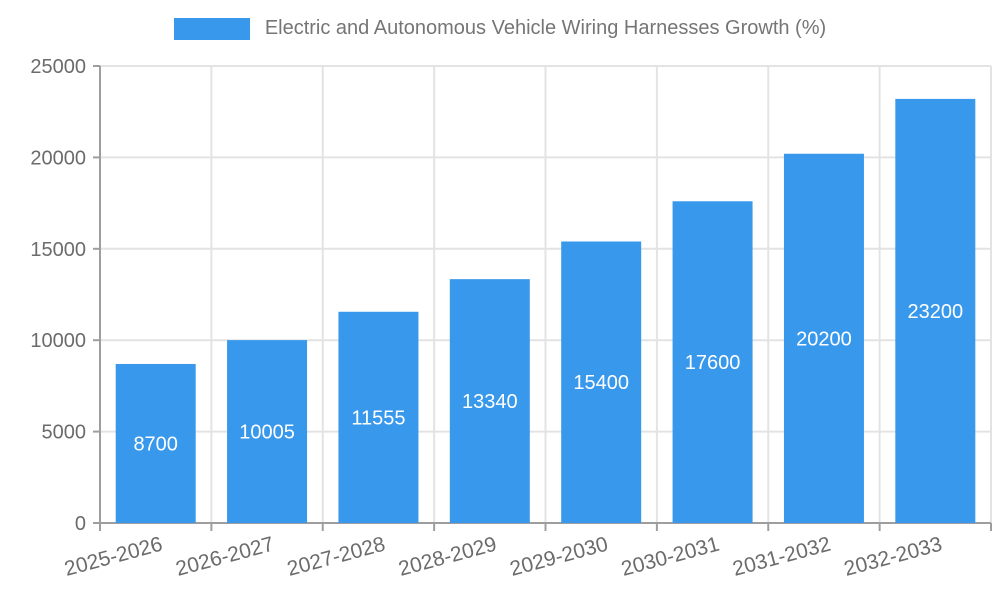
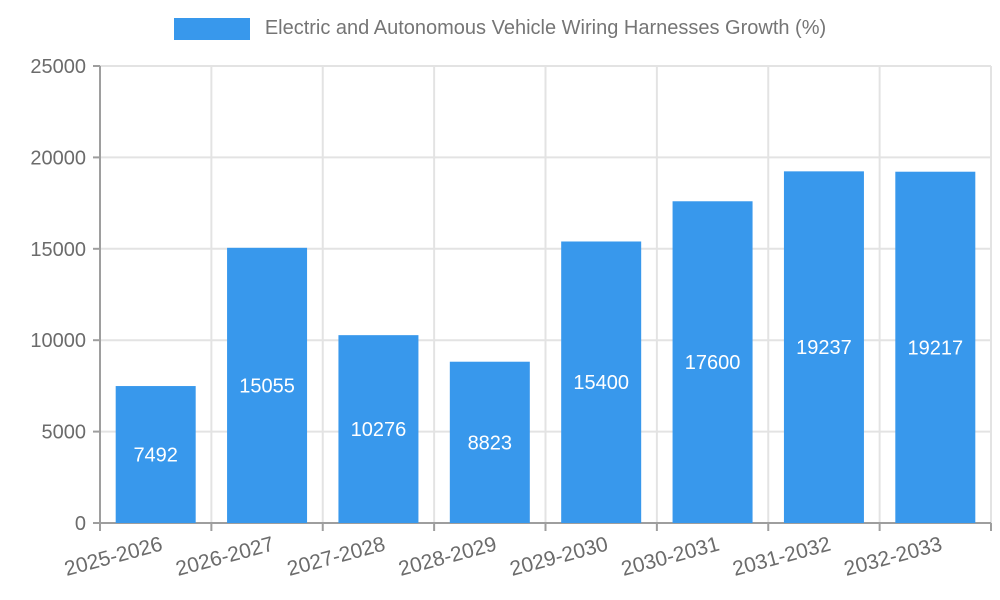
2025-2026: 8700 -> 7492
2026-2027: 10005 -> 15055
2027-2028: 11555 -> 10276
2028-2029: 13340 -> 8823
2031-2032: 20200 -> 19237
2032-2033: 23200 -> 19217
